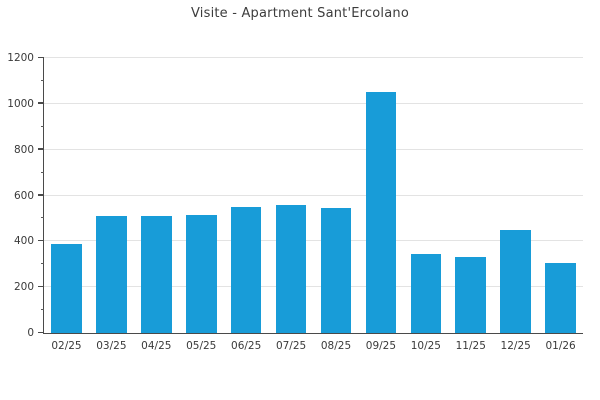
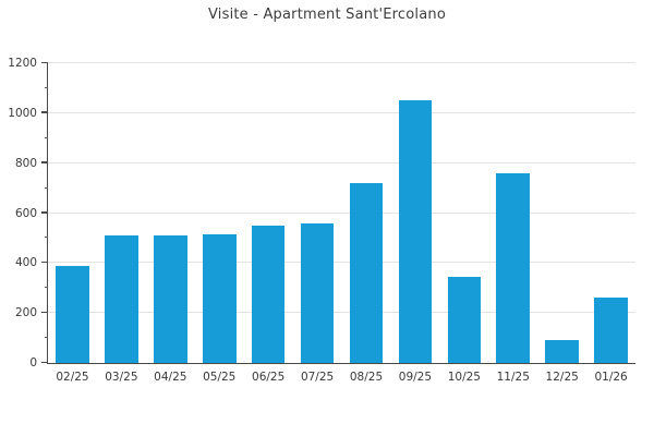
08/25: 540 -> 720
11/25: 330 -> 760
12/25: 450 -> 90
01/26: 300 -> 260
